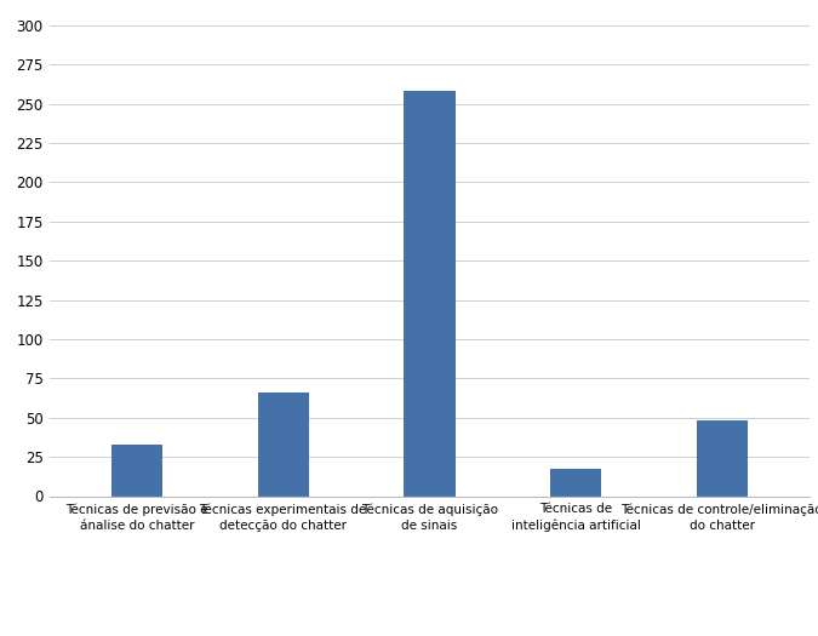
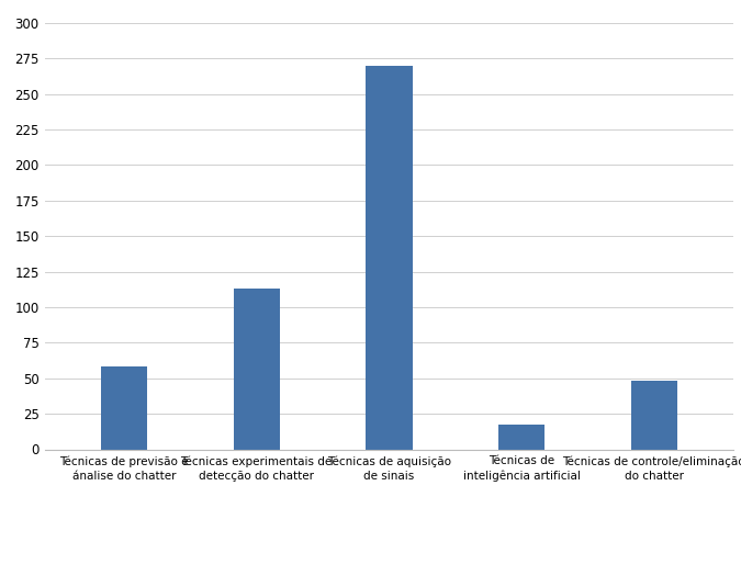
Técnicas de previsão e ánalise do chatter: 33 -> 58
Técnicas experimentais de detecção do chatter: 66 -> 113
Técnicas de aquisição de sinais: 258 -> 270
